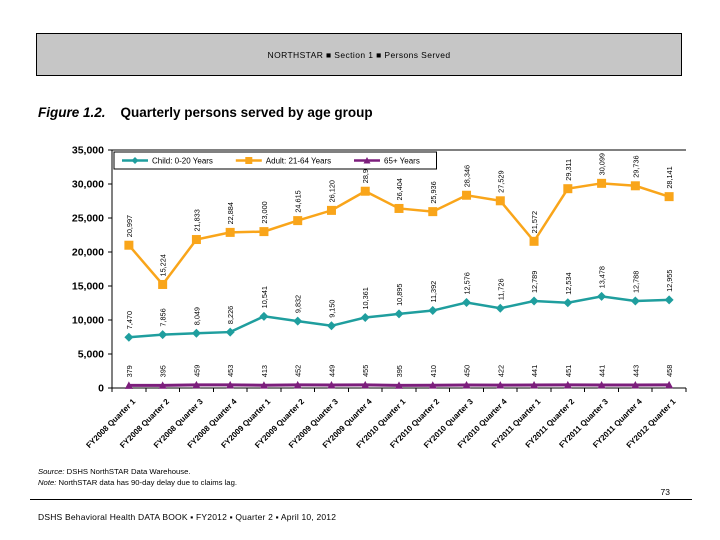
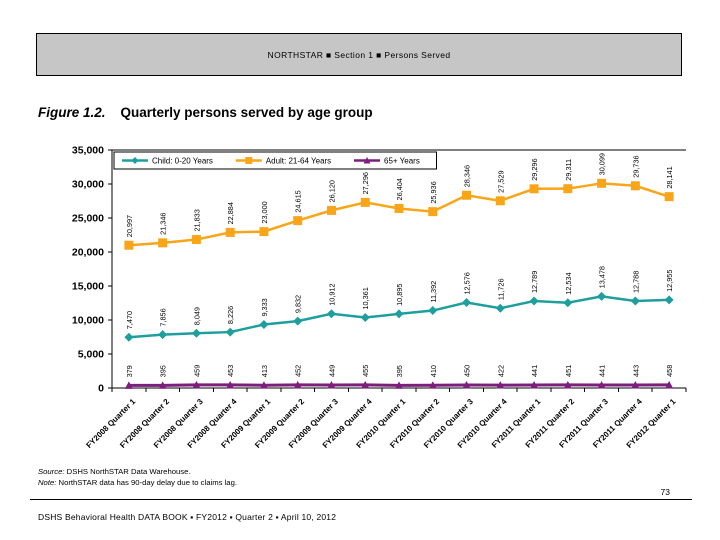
Adult: 21-64 Years/FY2008 Quarter 2: 15,224 -> 21,346
Child: 0-20 Years/FY2009 Quarter 1: 10,541 -> 9,333
Child: 0-20 Years/FY2009 Quarter 3: 9,150 -> 10,912
Adult: 21-64 Years/FY2009 Quarter 4: 28,937 -> 27,296
Adult: 21-64 Years/FY2011 Quarter 1: 21,572 -> 29,296
